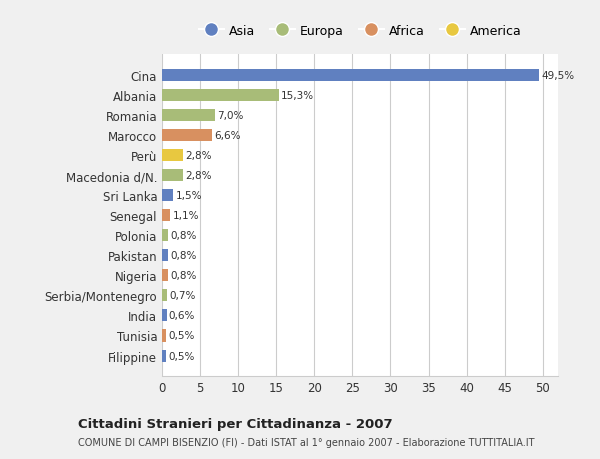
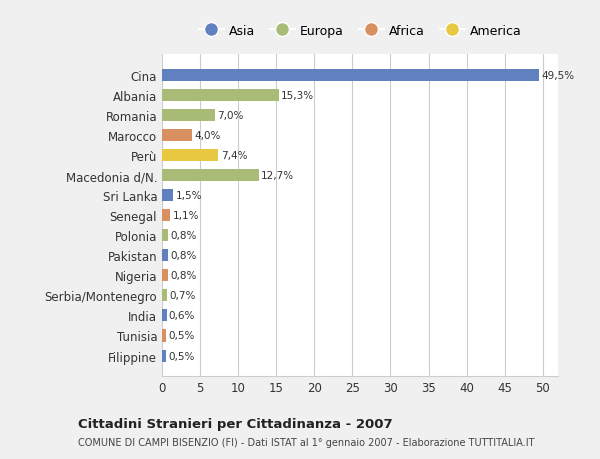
Marocco: 6,6% -> 4,0%
Perù: 2,8% -> 7,4%
Macedonia d/N.: 2,8% -> 12,7%
